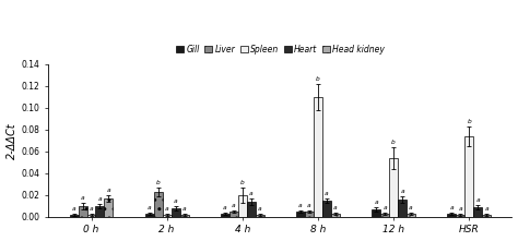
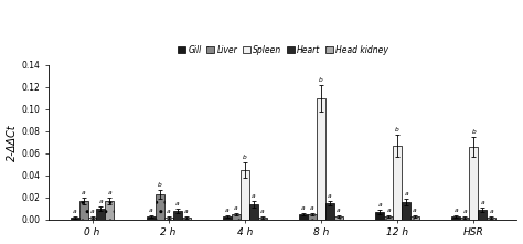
Liver/0 h: 0.010 -> 0.017
Spleen/4 h: 0.020 -> 0.045
Spleen/12 h: 0.054 -> 0.067
Spleen/HSR: 0.074 -> 0.066
